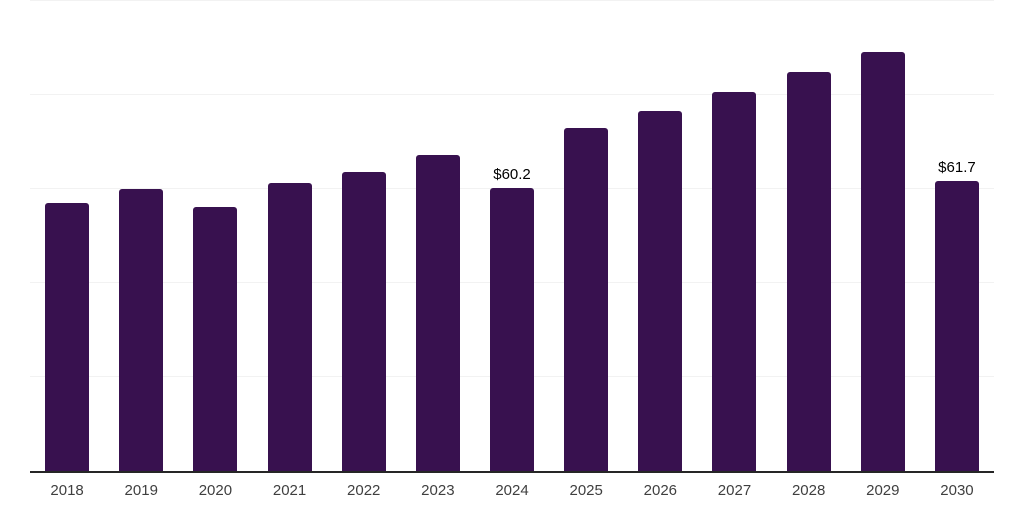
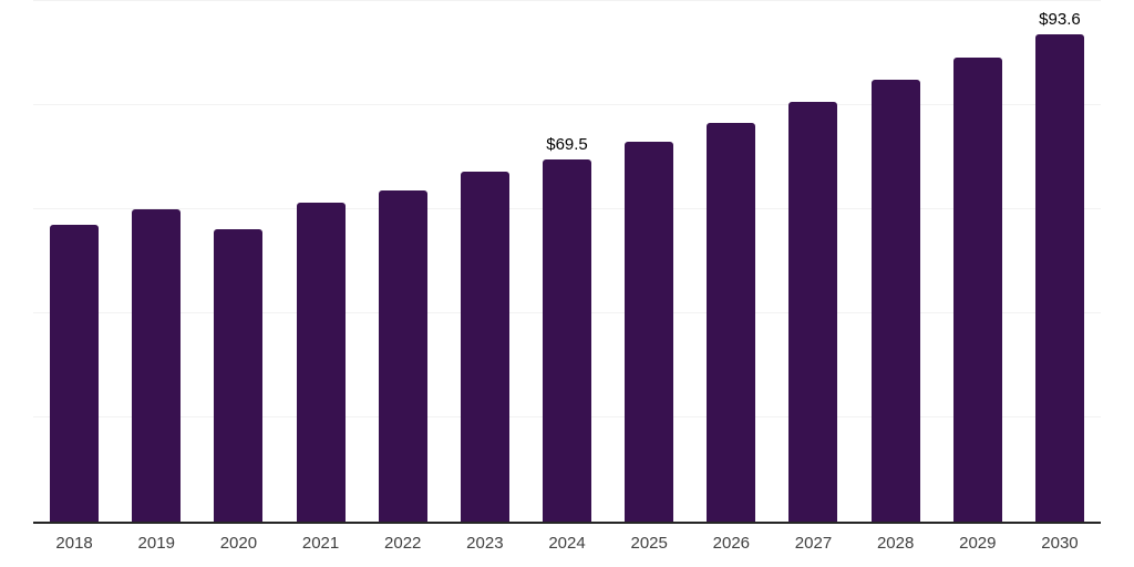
2024: $60.2 -> $69.5
2030: $61.7 -> $93.6
